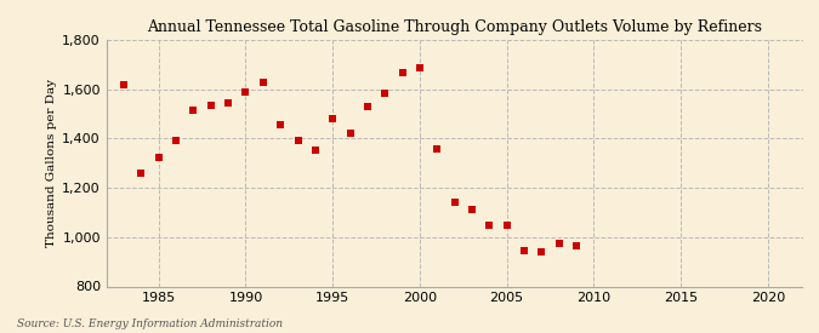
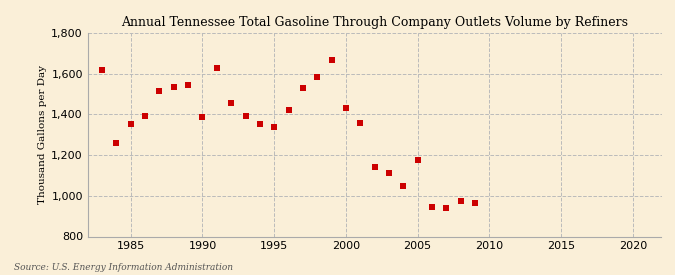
1985: 1,325 -> 1,355
1990: 1,590 -> 1,385
1995: 1,480 -> 1,340
2000: 1,685 -> 1,430
2005: 1,050 -> 1,175
